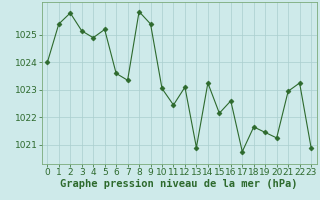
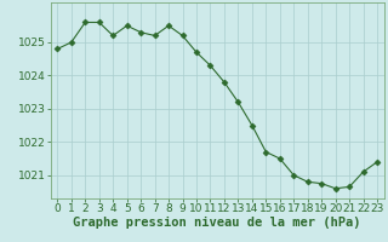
0: 1024.00 -> 1024.80
1: 1025.40 -> 1025.00
2: 1025.80 -> 1025.60
3: 1025.15 -> 1025.60
4: 1024.90 -> 1025.20
5: 1025.20 -> 1025.50
6: 1023.60 -> 1025.30
7: 1023.35 -> 1025.20
8: 1025.85 -> 1025.50
9: 1025.40 -> 1025.20
10: 1023.05 -> 1024.70
11: 1022.45 -> 1024.30
12: 1023.10 -> 1023.80
13: 1020.90 -> 1023.20
14: 1023.25 -> 1022.50
15: 1022.15 -> 1021.70
16: 1022.60 -> 1021.50
17: 1020.75 -> 1021.00
18: 1021.65 -> 1020.80
19: 1021.45 -> 1020.75
20: 1021.25 -> 1020.60
21: 1022.95 -> 1020.65
22: 1023.25 -> 1021.10
23: 1020.90 -> 1021.40
